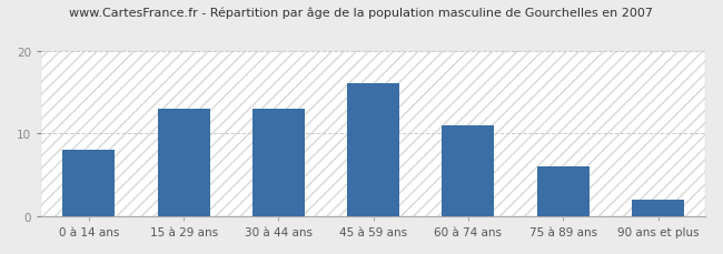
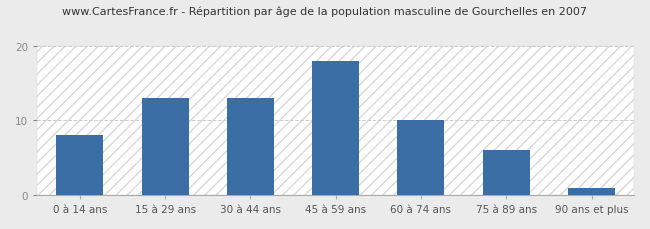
45 à 59 ans: 16 -> 18
60 à 74 ans: 11 -> 10
90 ans et plus: 2 -> 1
